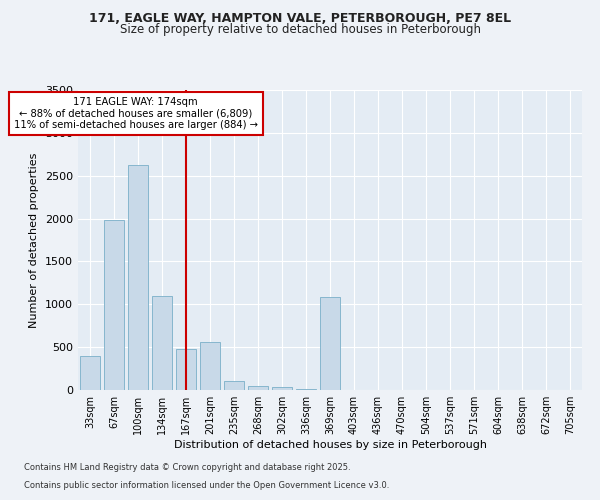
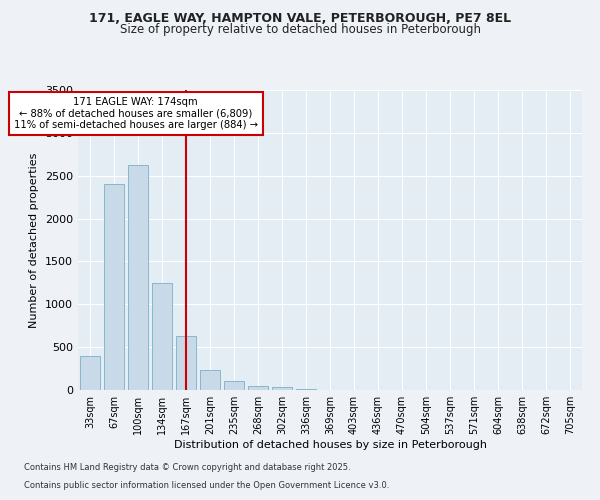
67sqm: 1980 -> 2400
134sqm: 1100 -> 1250
167sqm: 480 -> 630
201sqm: 560 -> 230
369sqm: 1080 -> 0
